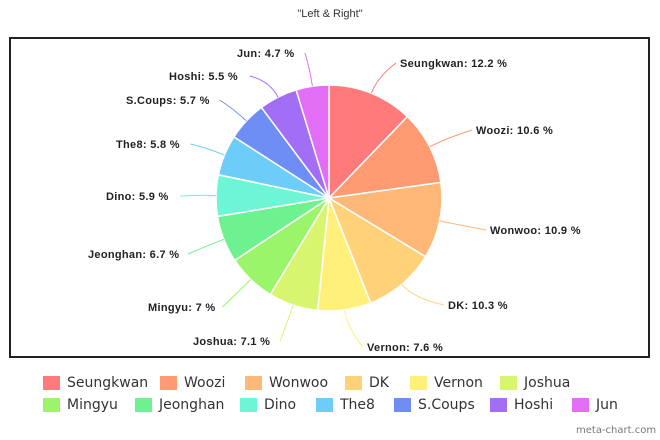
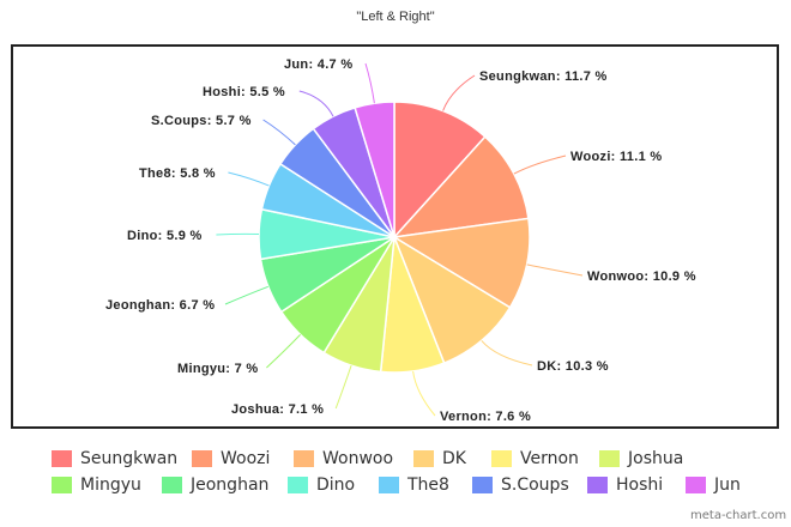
Seungkwan: 12.2 -> 11.7
Woozi: 10.6 -> 11.1
